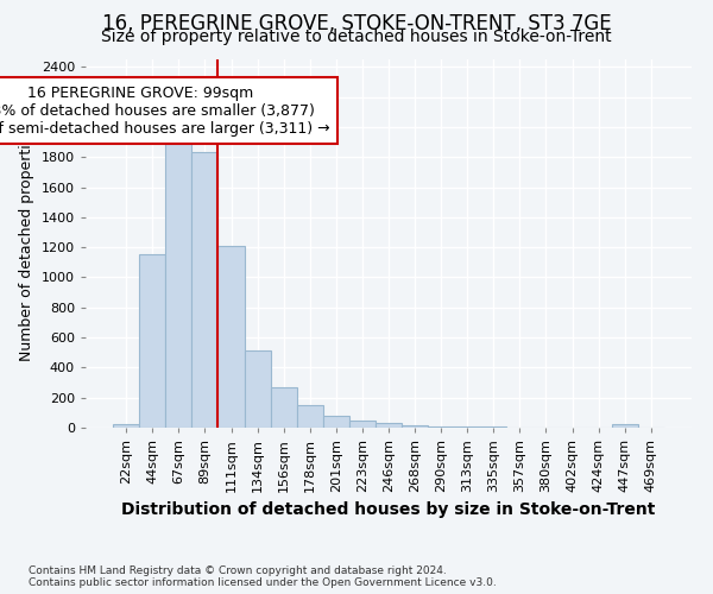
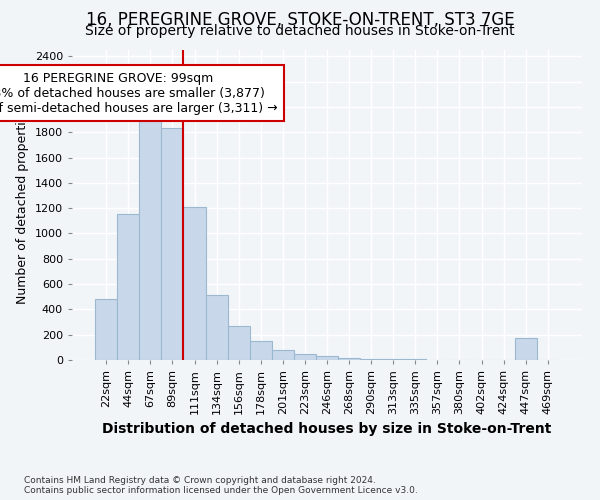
22sqm: 20 -> 480
447sqm: 20 -> 170
